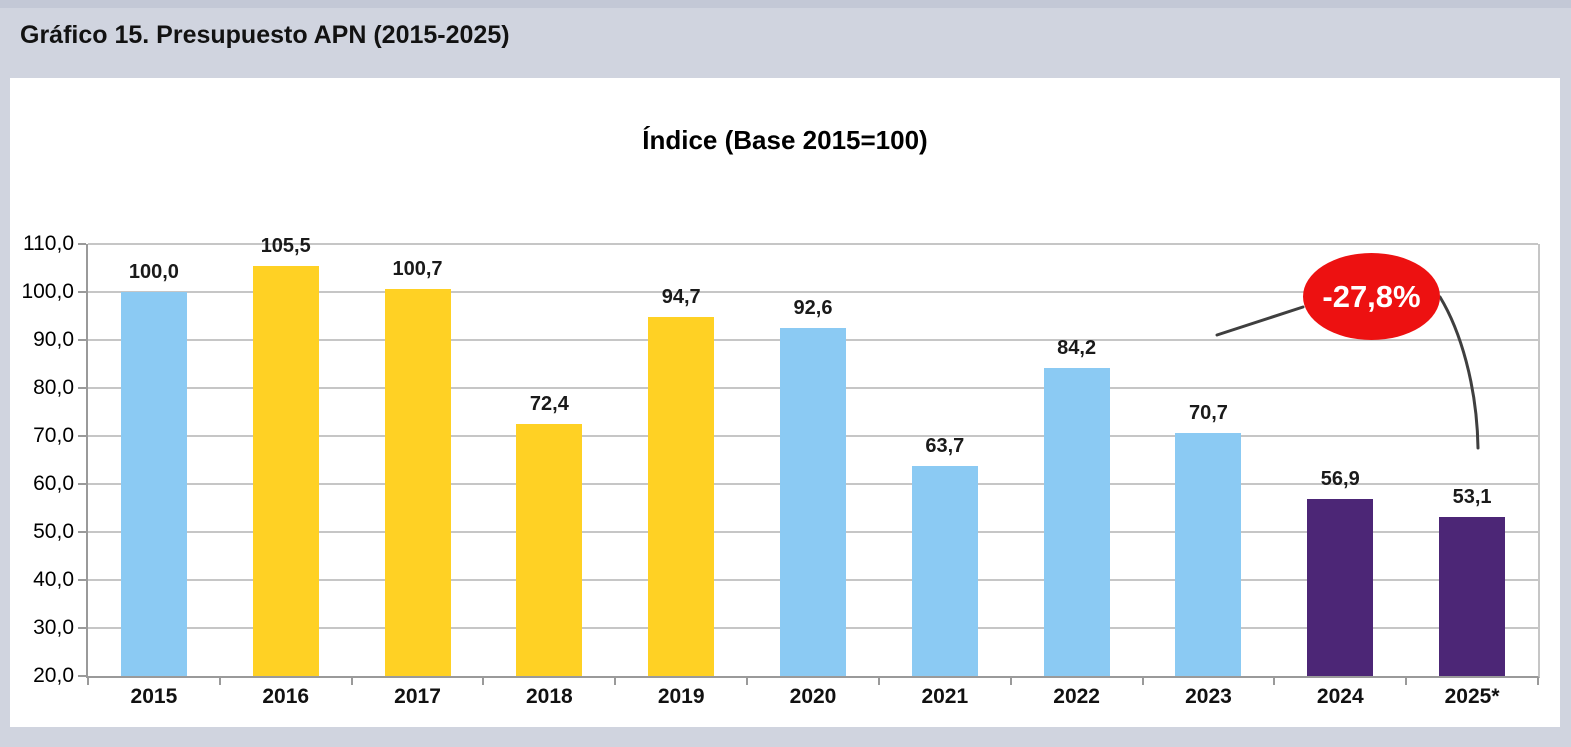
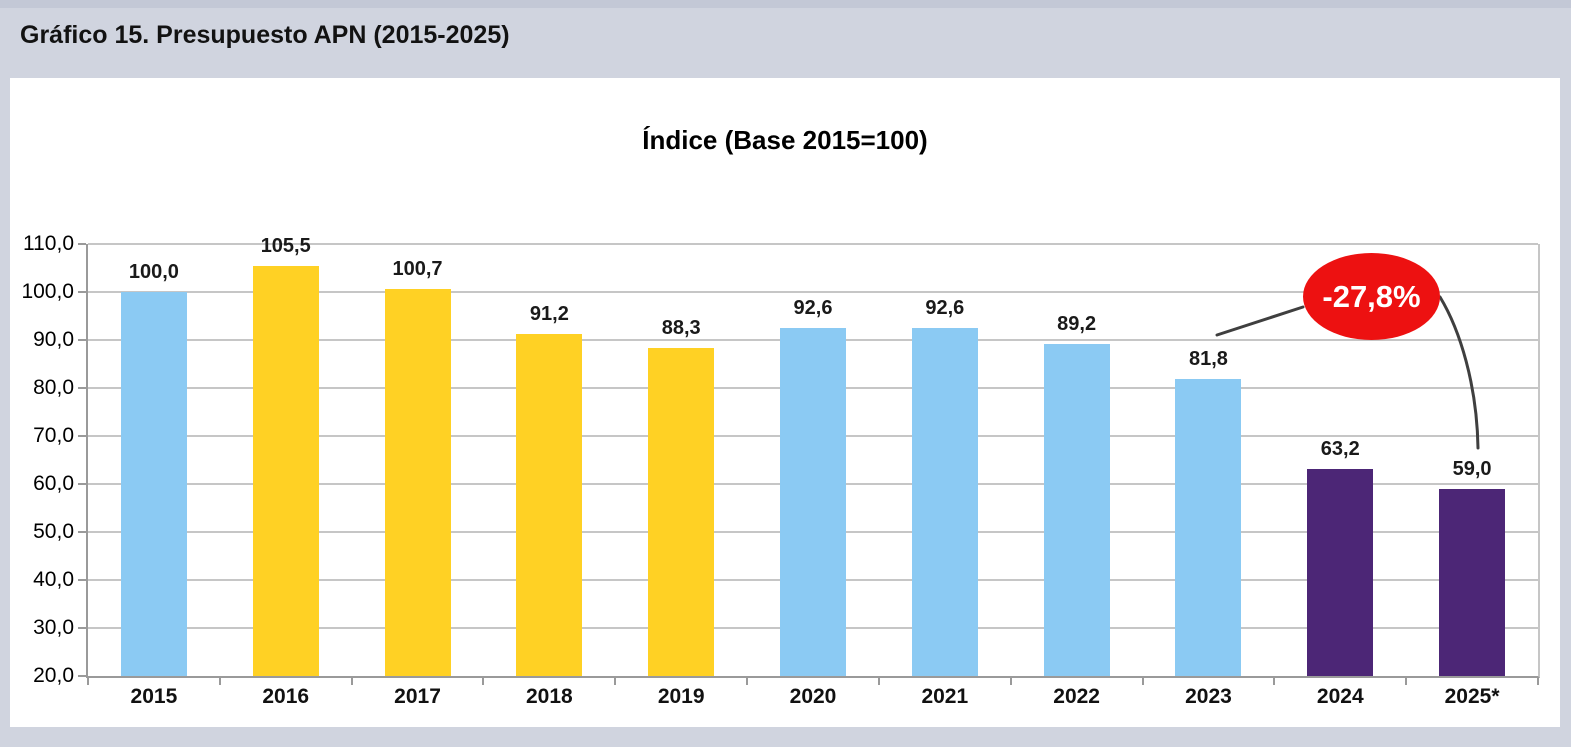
2018: 72,4 -> 91,2
2019: 94,7 -> 88,3
2021: 63,7 -> 92,6
2022: 84,2 -> 89,2
2023: 70,7 -> 81,8
2024: 56,9 -> 63,2
2025*: 53,1 -> 59,0
